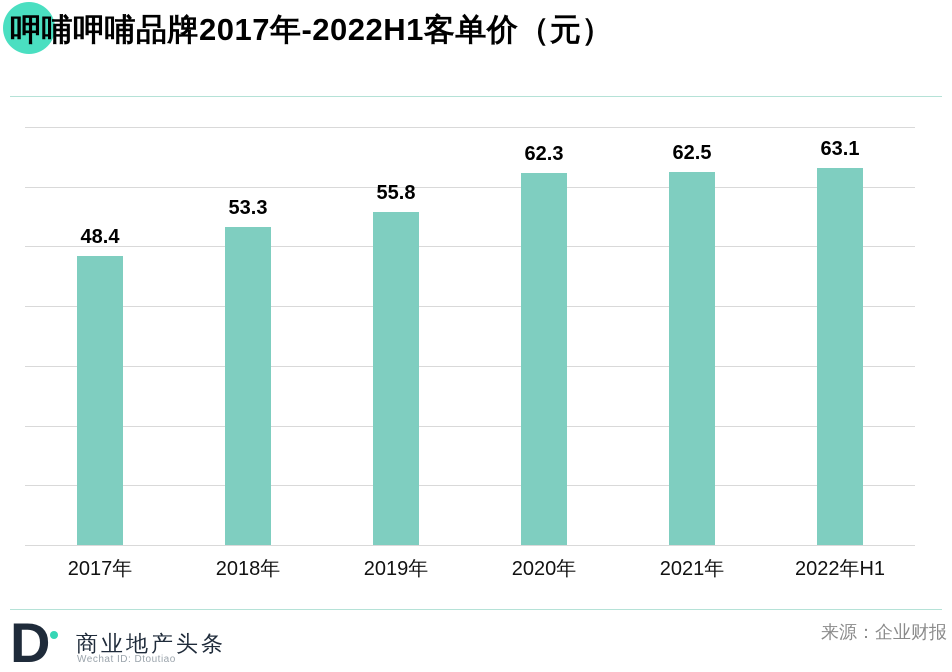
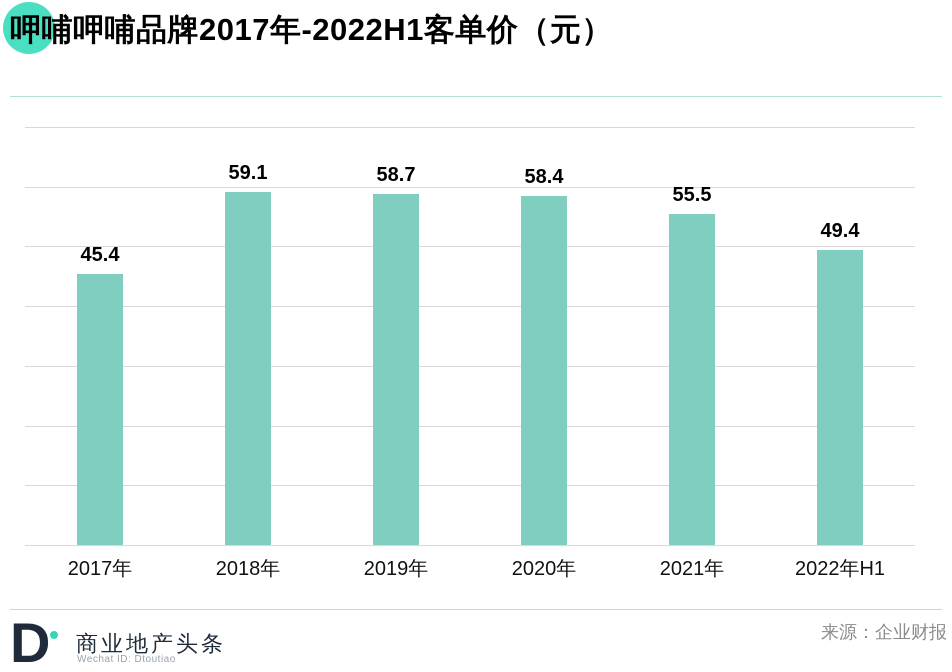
2017年: 48.4 -> 45.4
2018年: 53.3 -> 59.1
2019年: 55.8 -> 58.7
2020年: 62.3 -> 58.4
2021年: 62.5 -> 55.5
2022年H1: 63.1 -> 49.4
